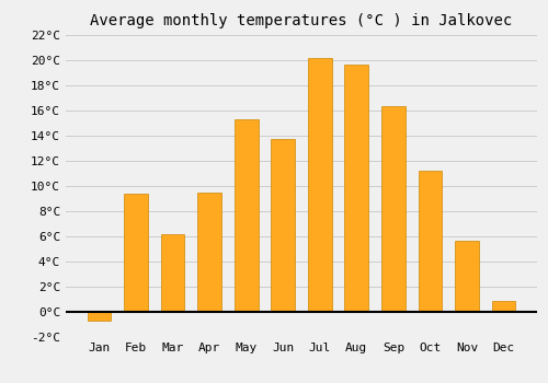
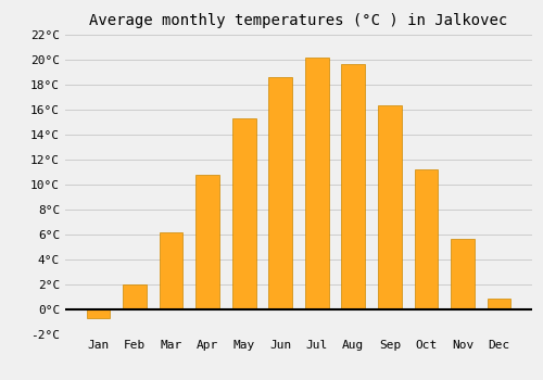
Feb: 9.4°C -> 2.0°C
Apr: 9.5°C -> 10.8°C
Jun: 13.7°C -> 18.6°C
